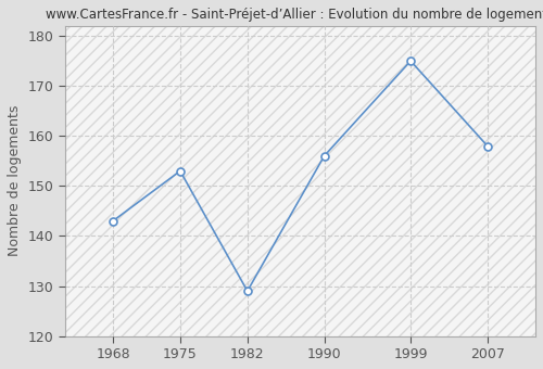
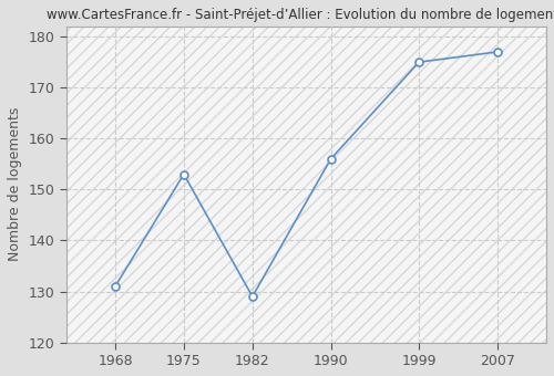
1968: 143 -> 131
2007: 158 -> 177
